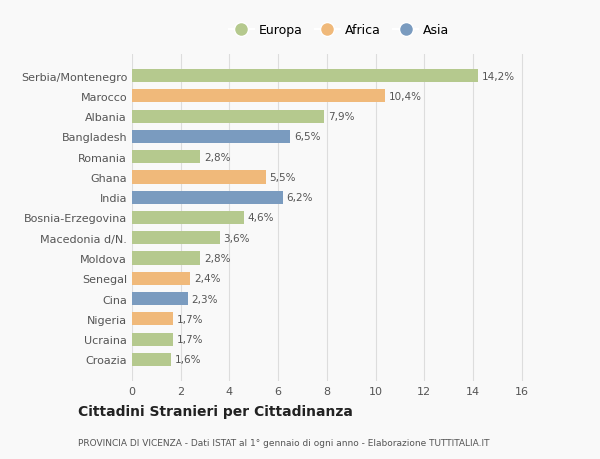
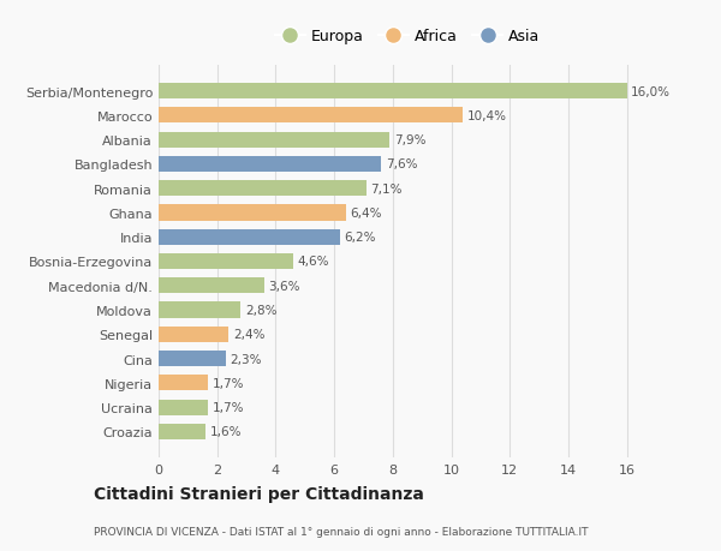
Serbia/Montenegro: 14,2% -> 16,0%
Bangladesh: 6,5% -> 7,6%
Romania: 2,8% -> 7,1%
Ghana: 5,5% -> 6,4%
